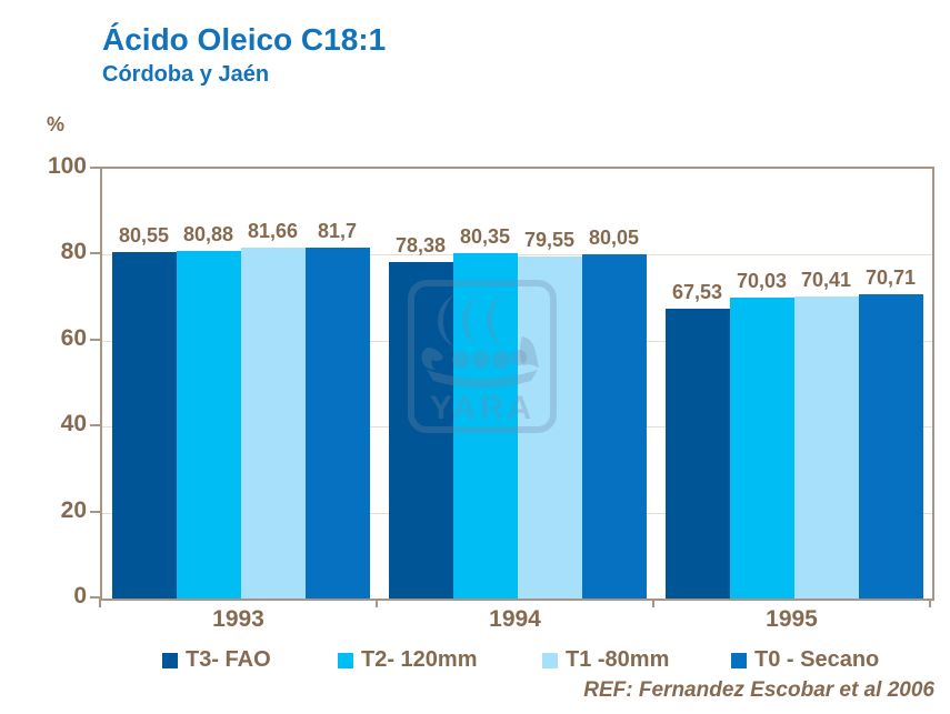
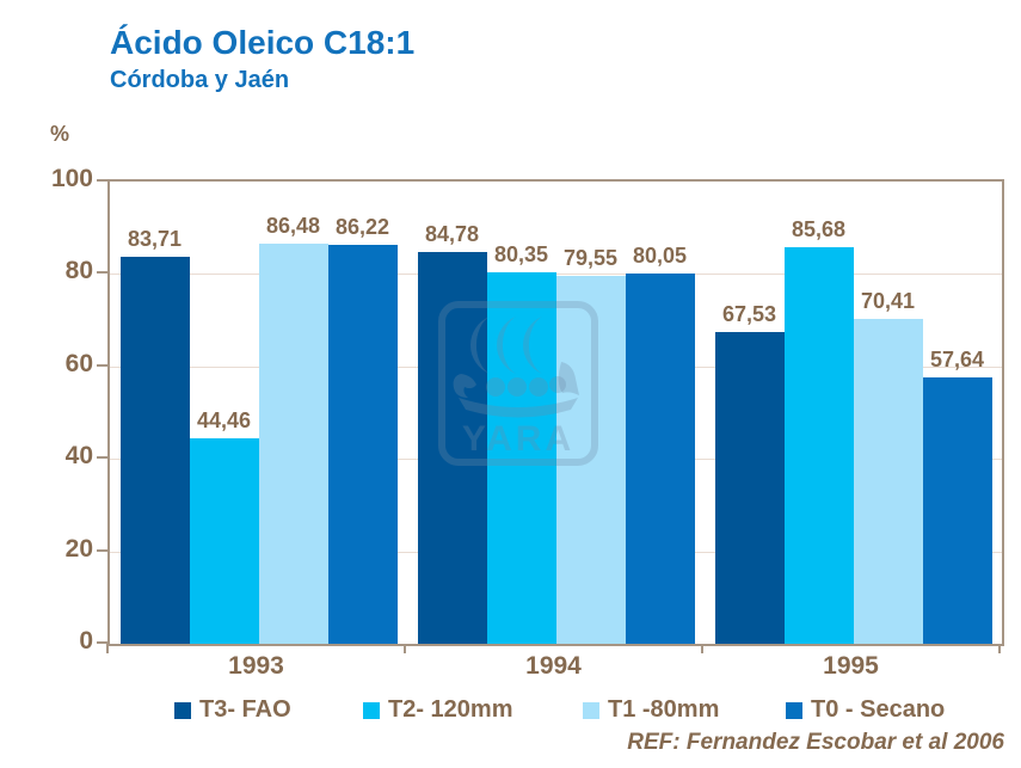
T3- FAO/1993: 80,55 -> 83,71
T2- 120mm/1993: 80,88 -> 44,46
T1 -80mm/1993: 81,66 -> 86,48
T0 - Secano/1993: 81,7 -> 86,22
T3- FAO/1994: 78,38 -> 84,78
T2- 120mm/1995: 70,03 -> 85,68
T0 - Secano/1995: 70,71 -> 57,64
